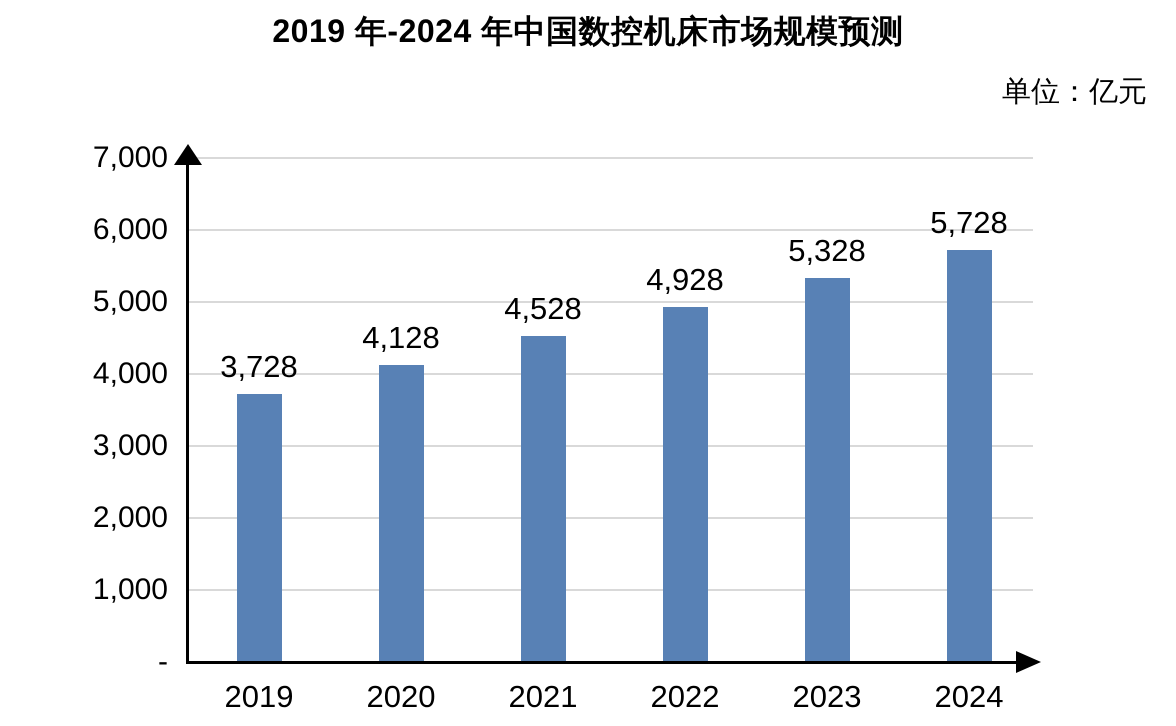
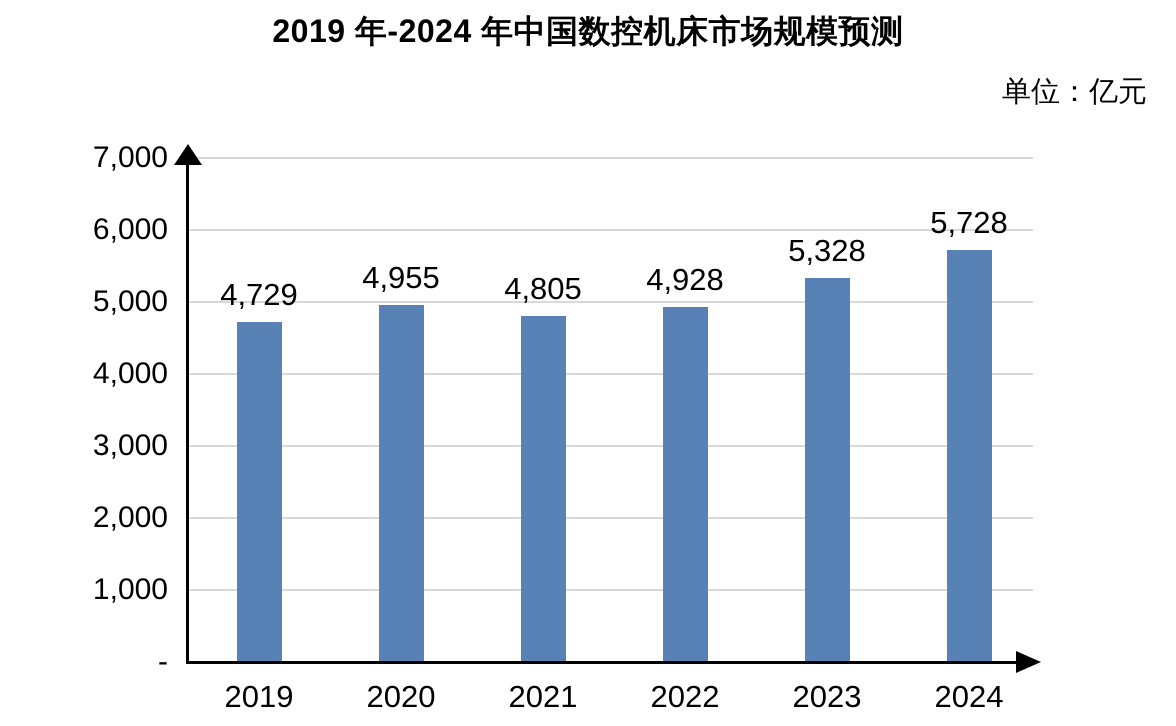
2019: 3,728 -> 4,729
2020: 4,128 -> 4,955
2021: 4,528 -> 4,805
